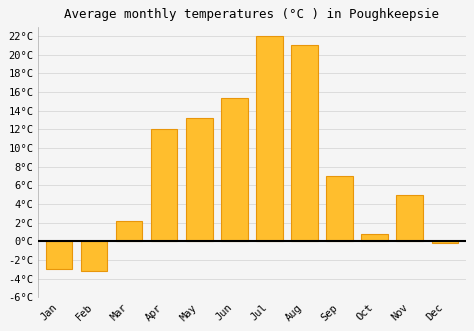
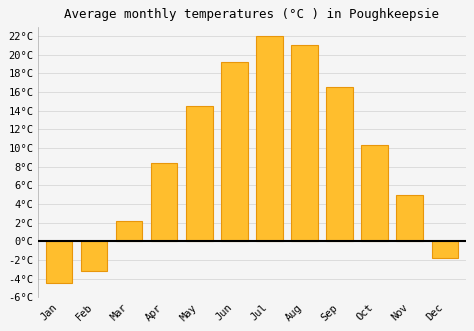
Jan: -3.0°C -> -4.5°C
Apr: 12.0°C -> 8.4°C
May: 13.2°C -> 14.5°C
Jun: 15.4°C -> 19.2°C
Sep: 7.0°C -> 16.5°C
Oct: 0.8°C -> 10.3°C
Dec: -0.2°C -> -1.8°C
